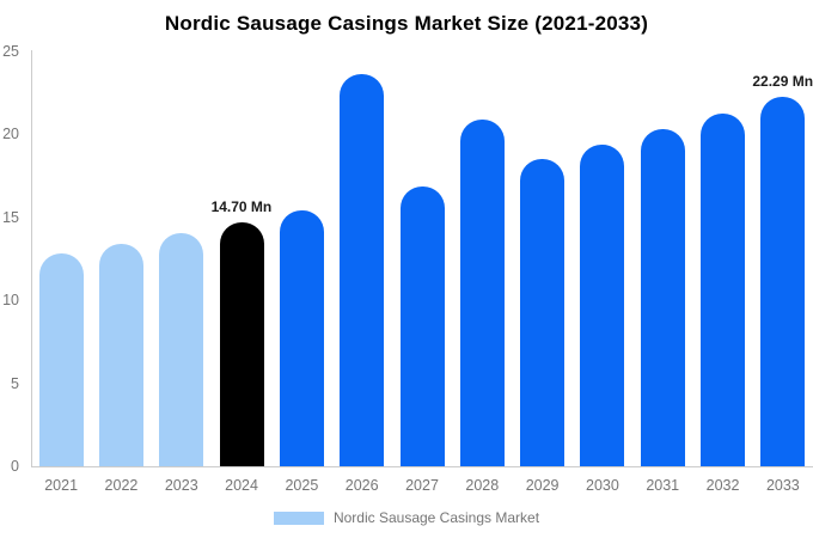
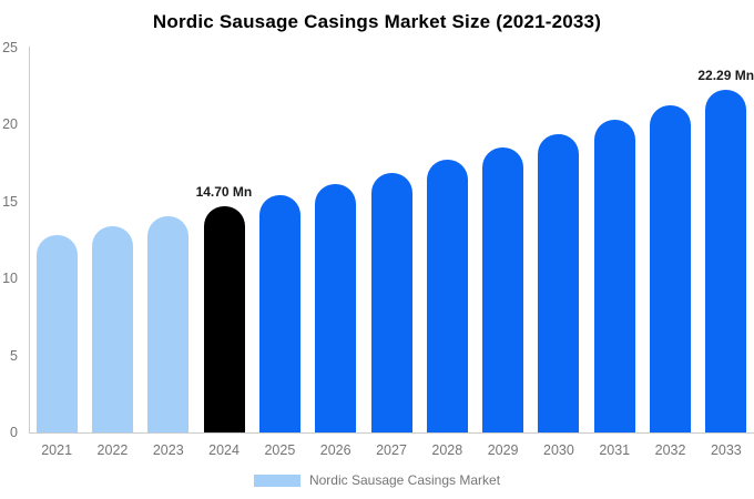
2026: 23.6 -> 16.1
2028: 20.9 -> 17.7
